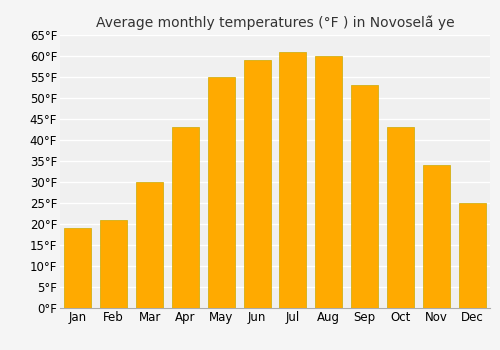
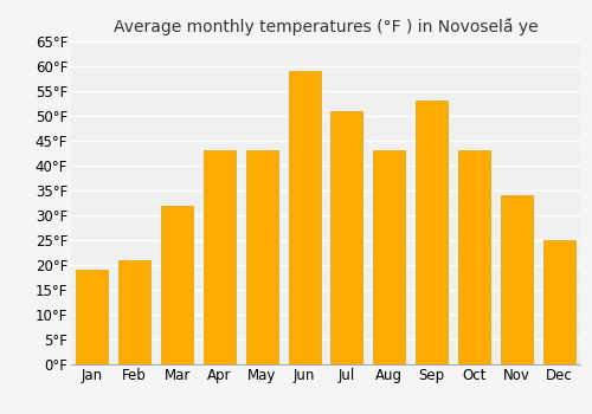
Mar: 30°F -> 32°F
May: 55°F -> 43°F
Jul: 61°F -> 51°F
Aug: 60°F -> 43°F
